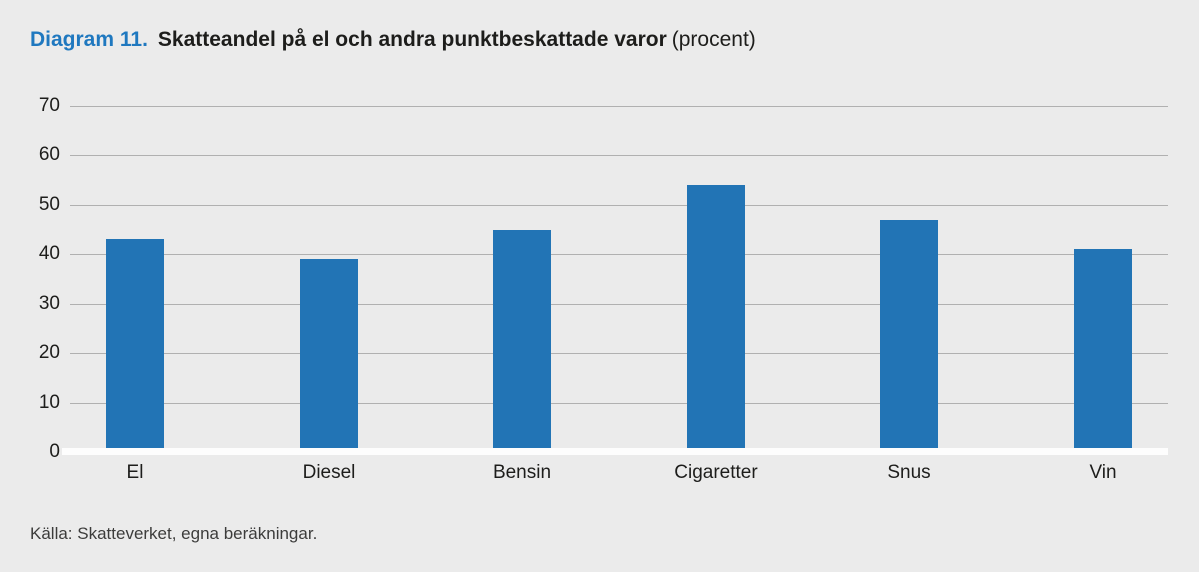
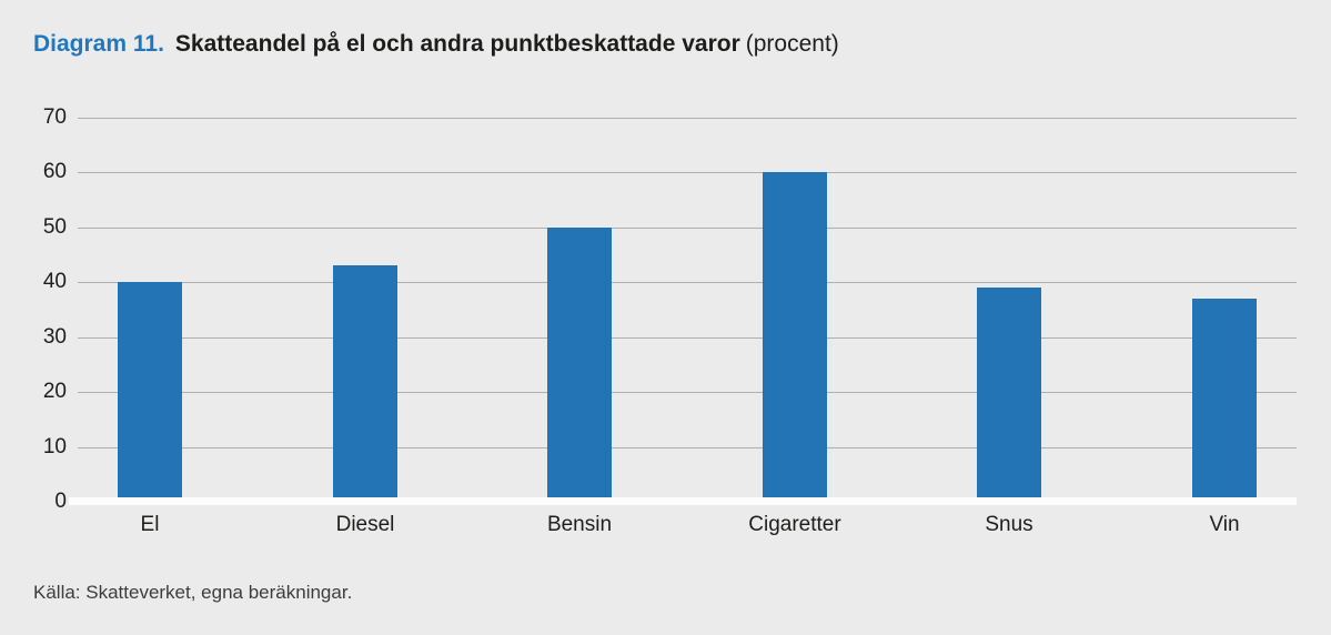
El: 43 -> 40
Diesel: 39 -> 43
Bensin: 45 -> 50
Cigaretter: 54 -> 60
Snus: 47 -> 39
Vin: 41 -> 37
